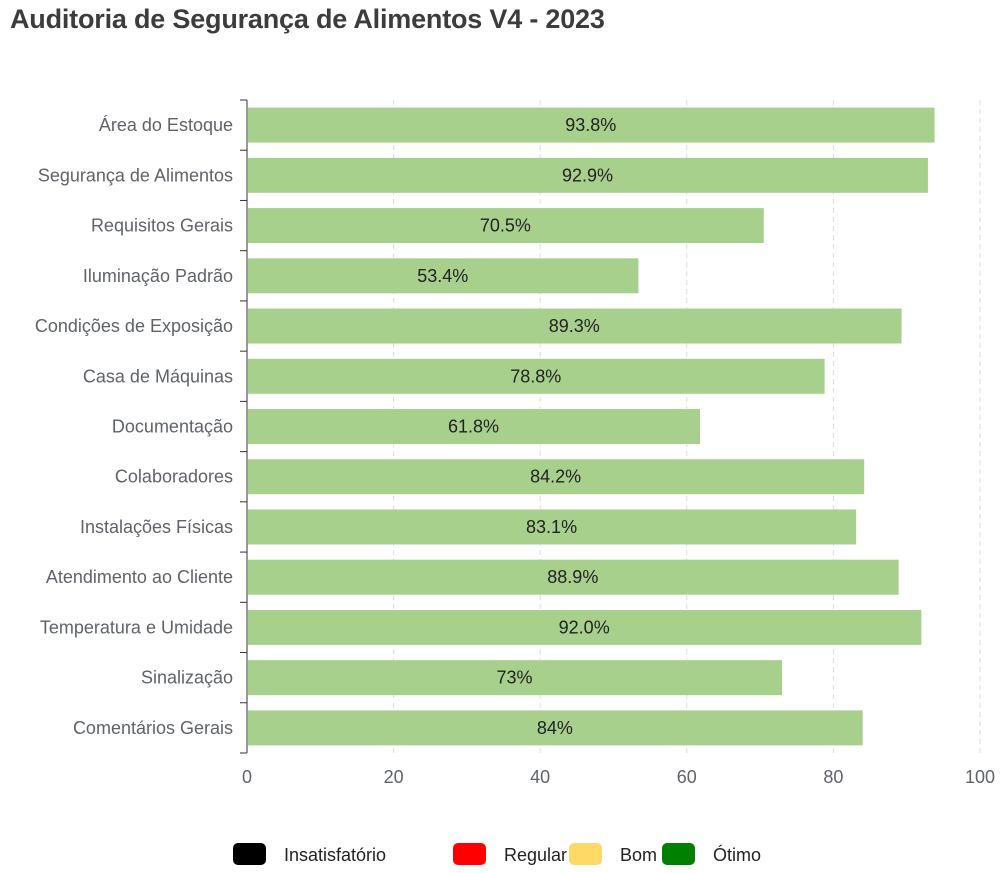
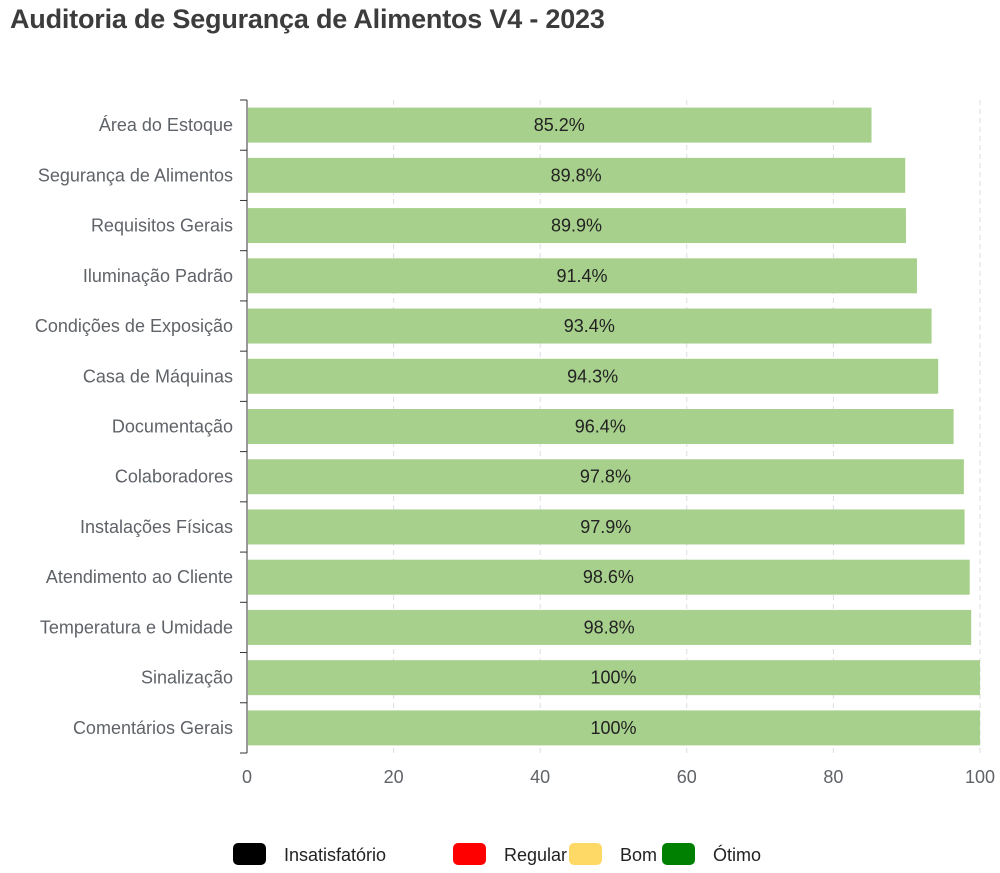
Área do Estoque: 93.8% -> 85.2%
Segurança de Alimentos: 92.9% -> 89.8%
Requisitos Gerais: 70.5% -> 89.9%
Iluminação Padrão: 53.4% -> 91.4%
Condições de Exposição: 89.3% -> 93.4%
Casa de Máquinas: 78.8% -> 94.3%
Documentação: 61.8% -> 96.4%
Colaboradores: 84.2% -> 97.8%
Instalações Físicas: 83.1% -> 97.9%
Atendimento ao Cliente: 88.9% -> 98.6%
Temperatura e Umidade: 92.0% -> 98.8%
Sinalização: 73% -> 100%
Comentários Gerais: 84% -> 100%
